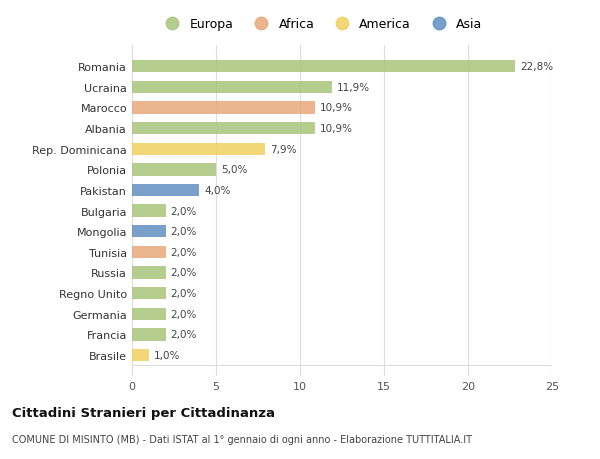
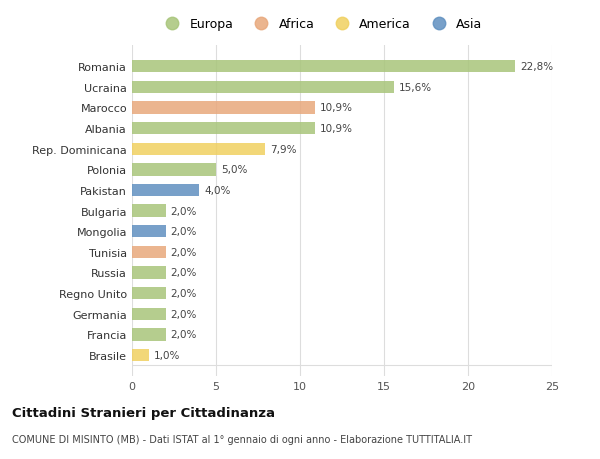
Ucraina: 11,9% -> 15,6%
